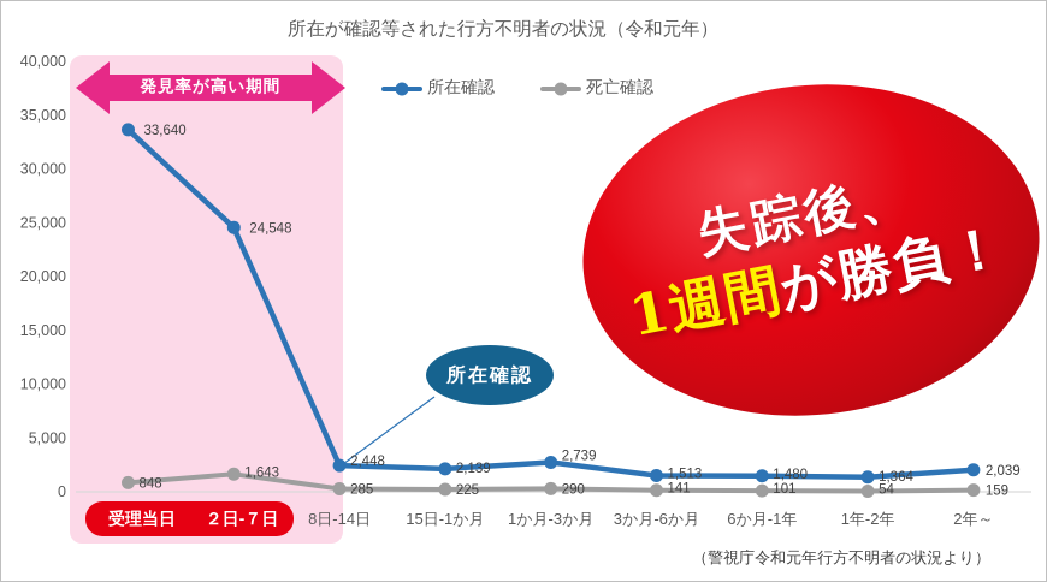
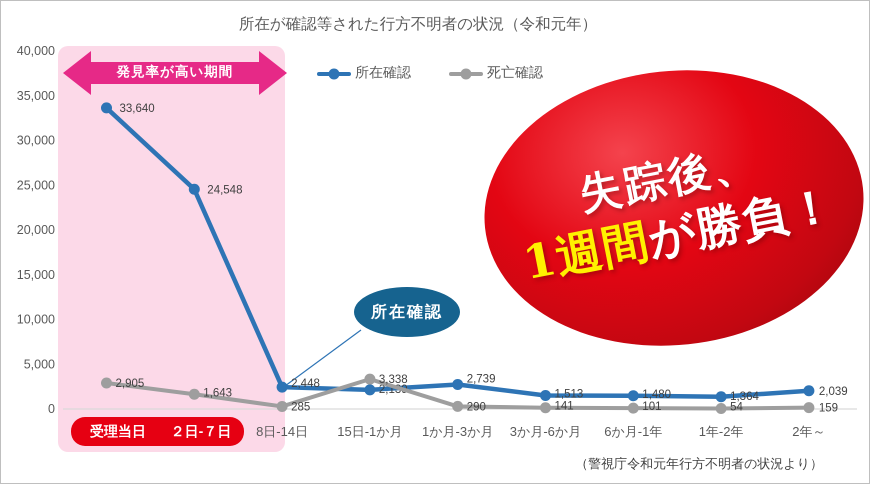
死亡確認/受理当日: 848 -> 2,905
死亡確認/15日-1か月: 225 -> 3,338
